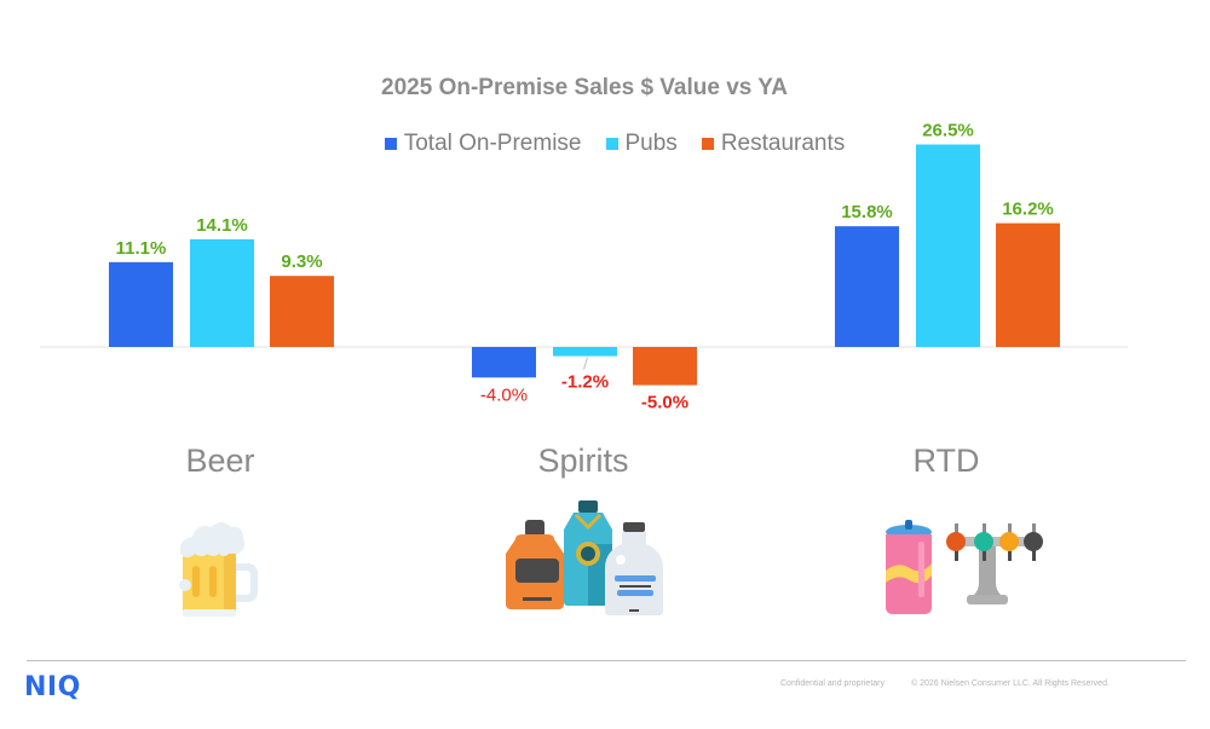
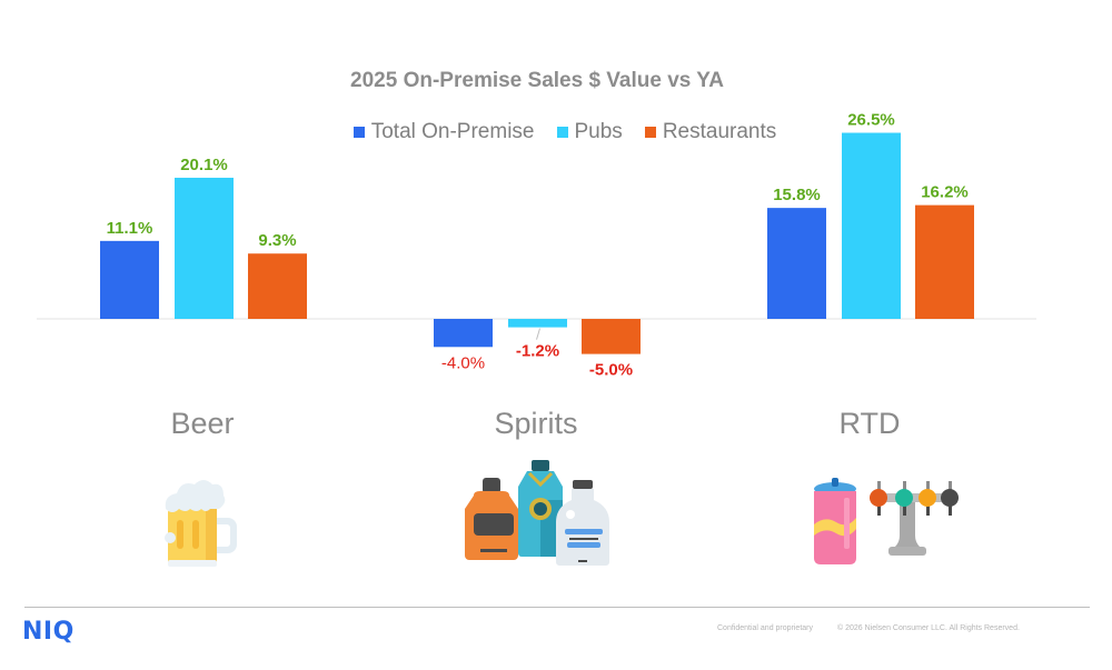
Pubs/Beer: 14.1% -> 20.1%
